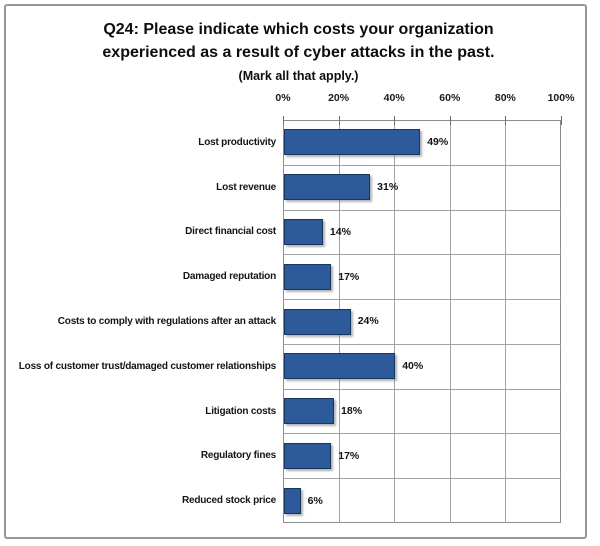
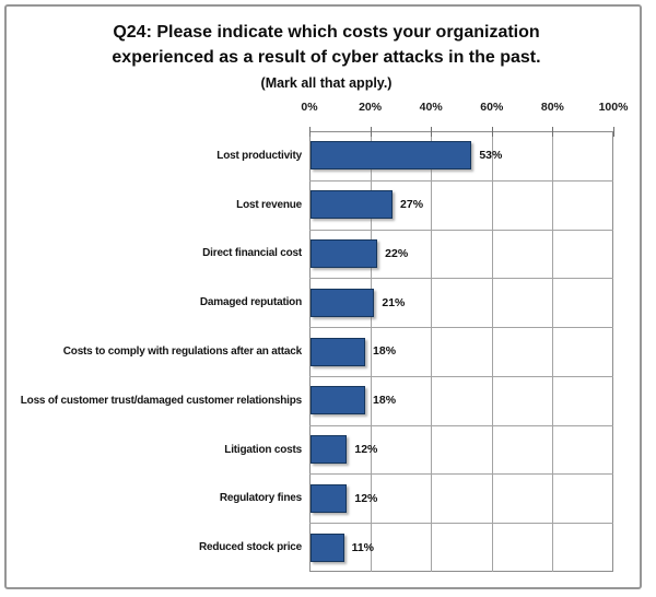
Lost productivity: 49% -> 53%
Lost revenue: 31% -> 27%
Direct financial cost: 14% -> 22%
Damaged reputation: 17% -> 21%
Costs to comply with regulations after an attack: 24% -> 18%
Loss of customer trust/damaged customer relationships: 40% -> 18%
Litigation costs: 18% -> 12%
Regulatory fines: 17% -> 12%
Reduced stock price: 6% -> 11%
